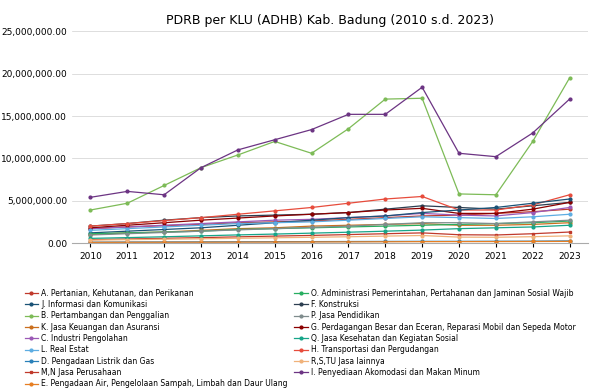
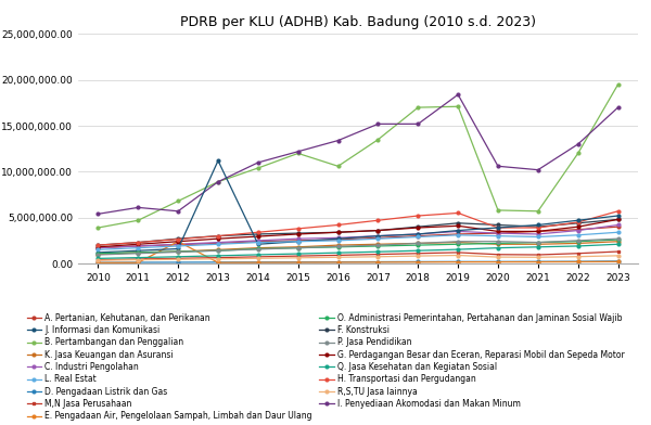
E. Pengadaan Air, Pengelolaan Sampah, Limbah dan Daur Ulang/2012: 100,000 -> 2,400,000
J. Informasi dan Komunikasi/2013: 1,800,000 -> 11,200,000
